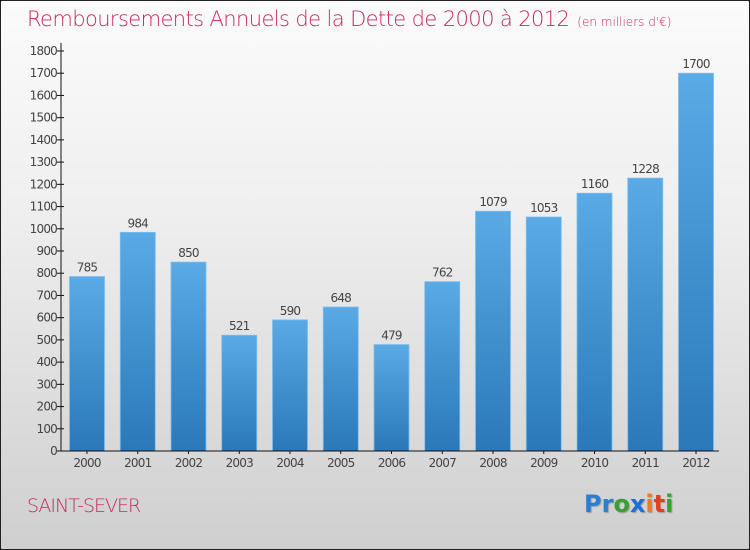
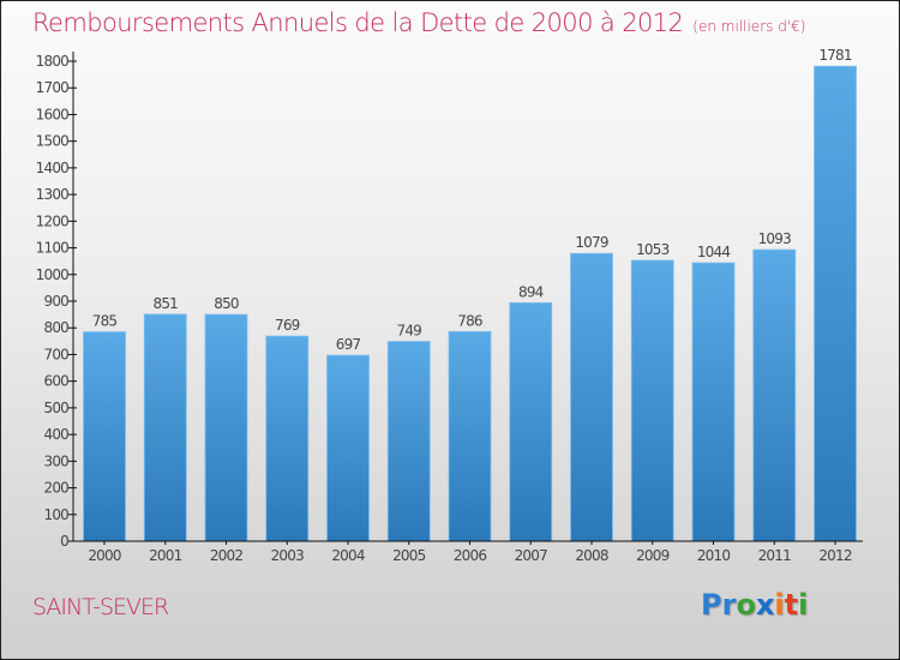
2001: 984 -> 851
2003: 521 -> 769
2004: 590 -> 697
2005: 648 -> 749
2006: 479 -> 786
2007: 762 -> 894
2010: 1160 -> 1044
2011: 1228 -> 1093
2012: 1700 -> 1781
